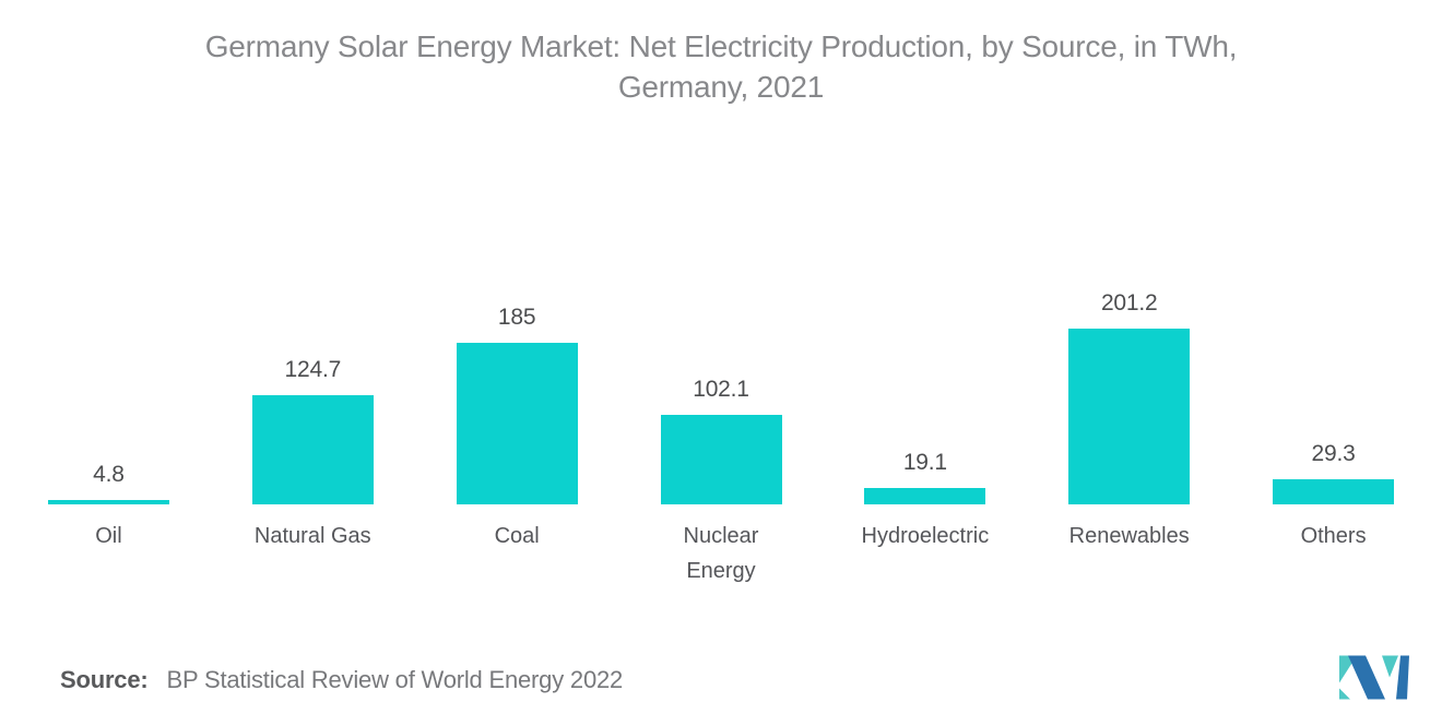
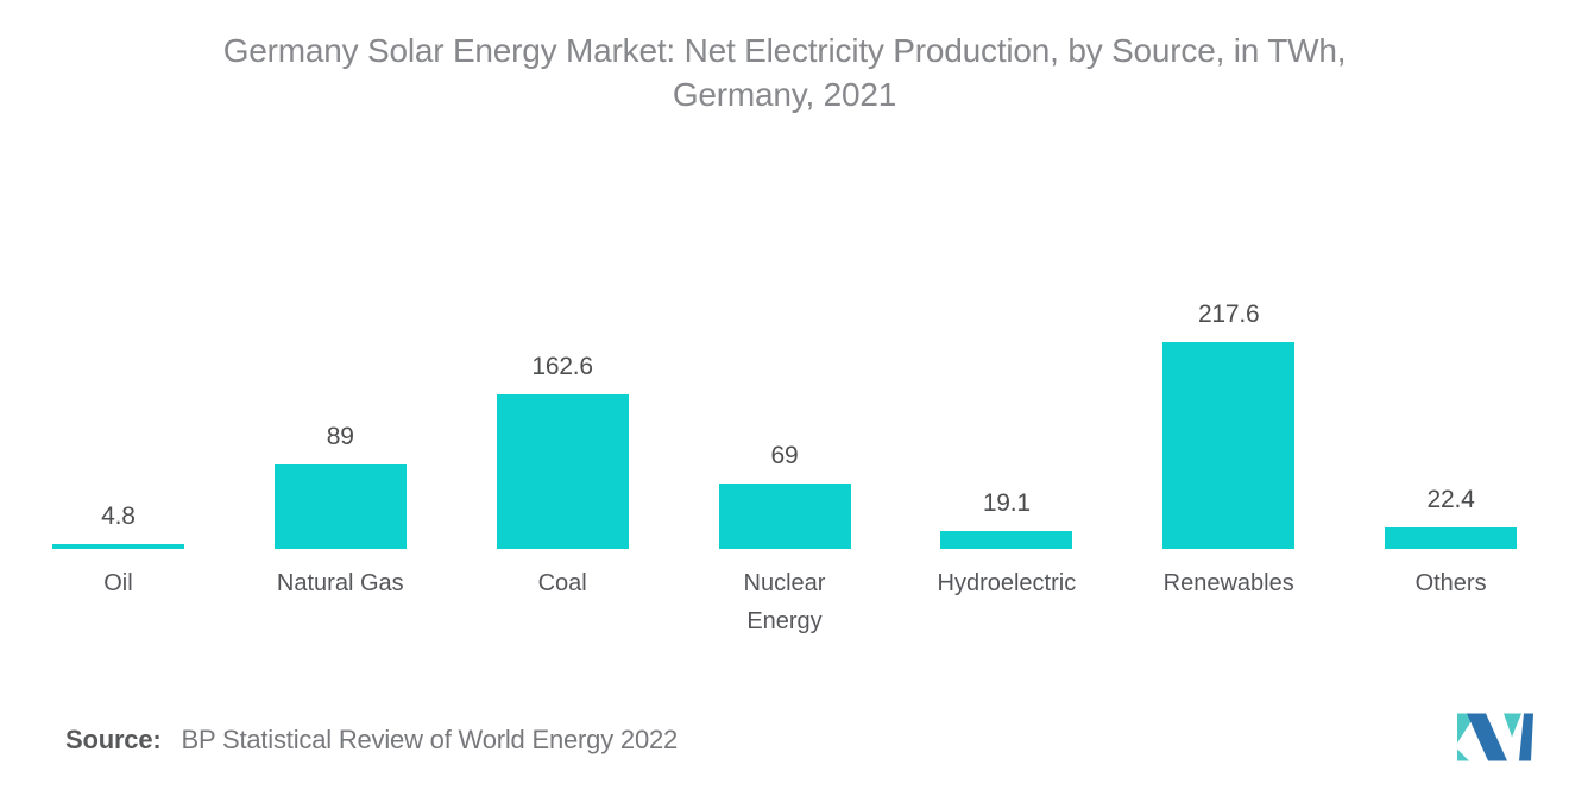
Natural Gas: 124.7 -> 89
Coal: 185 -> 162.6
Nuclear Energy: 102.1 -> 69
Renewables: 201.2 -> 217.6
Others: 29.3 -> 22.4
